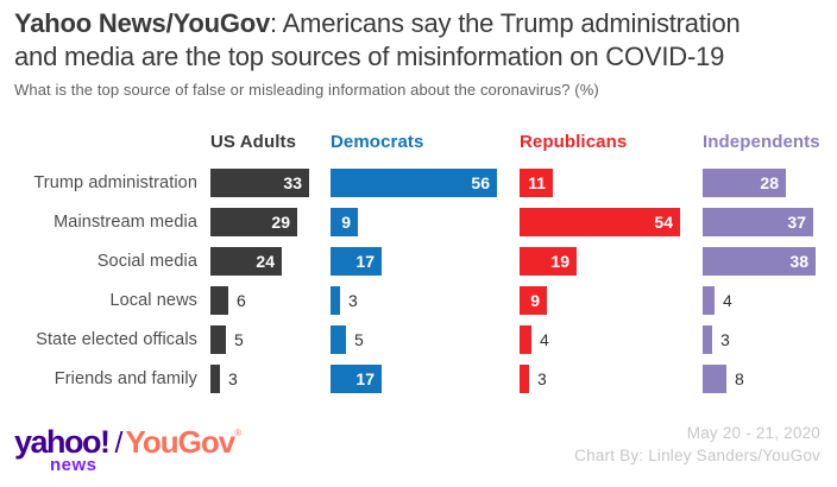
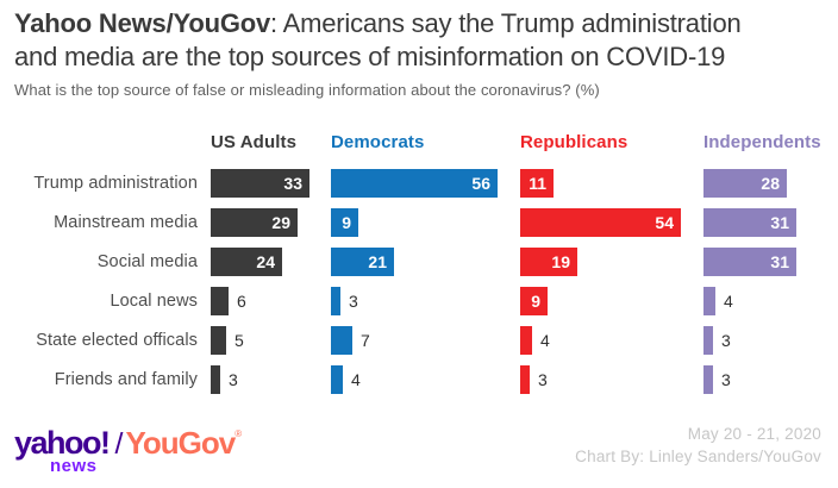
Independents/Mainstream media: 37 -> 31
Democrats/Social media: 17 -> 21
Independents/Social media: 38 -> 31
Democrats/State elected officals: 5 -> 7
Democrats/Friends and family: 17 -> 4
Independents/Friends and family: 8 -> 3
